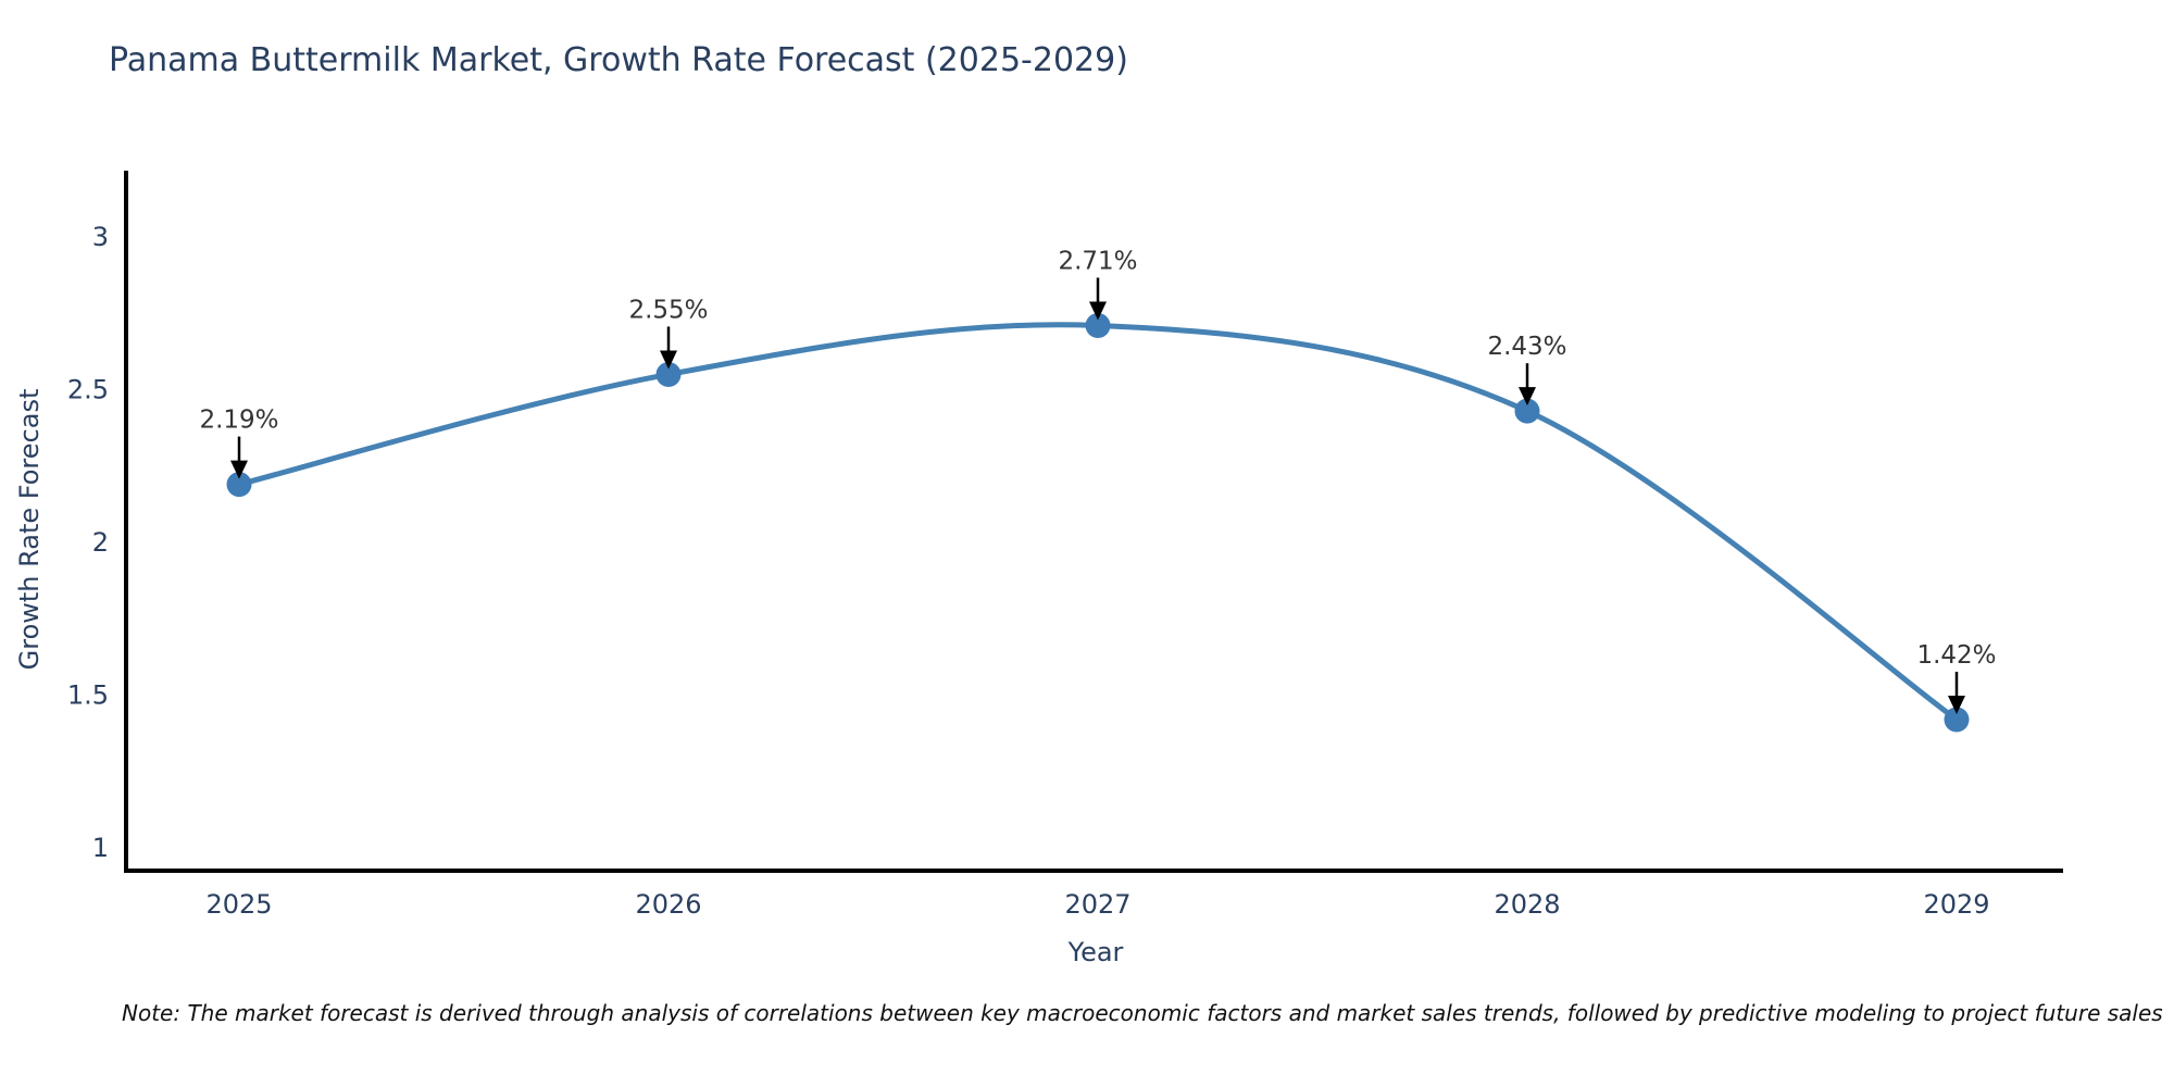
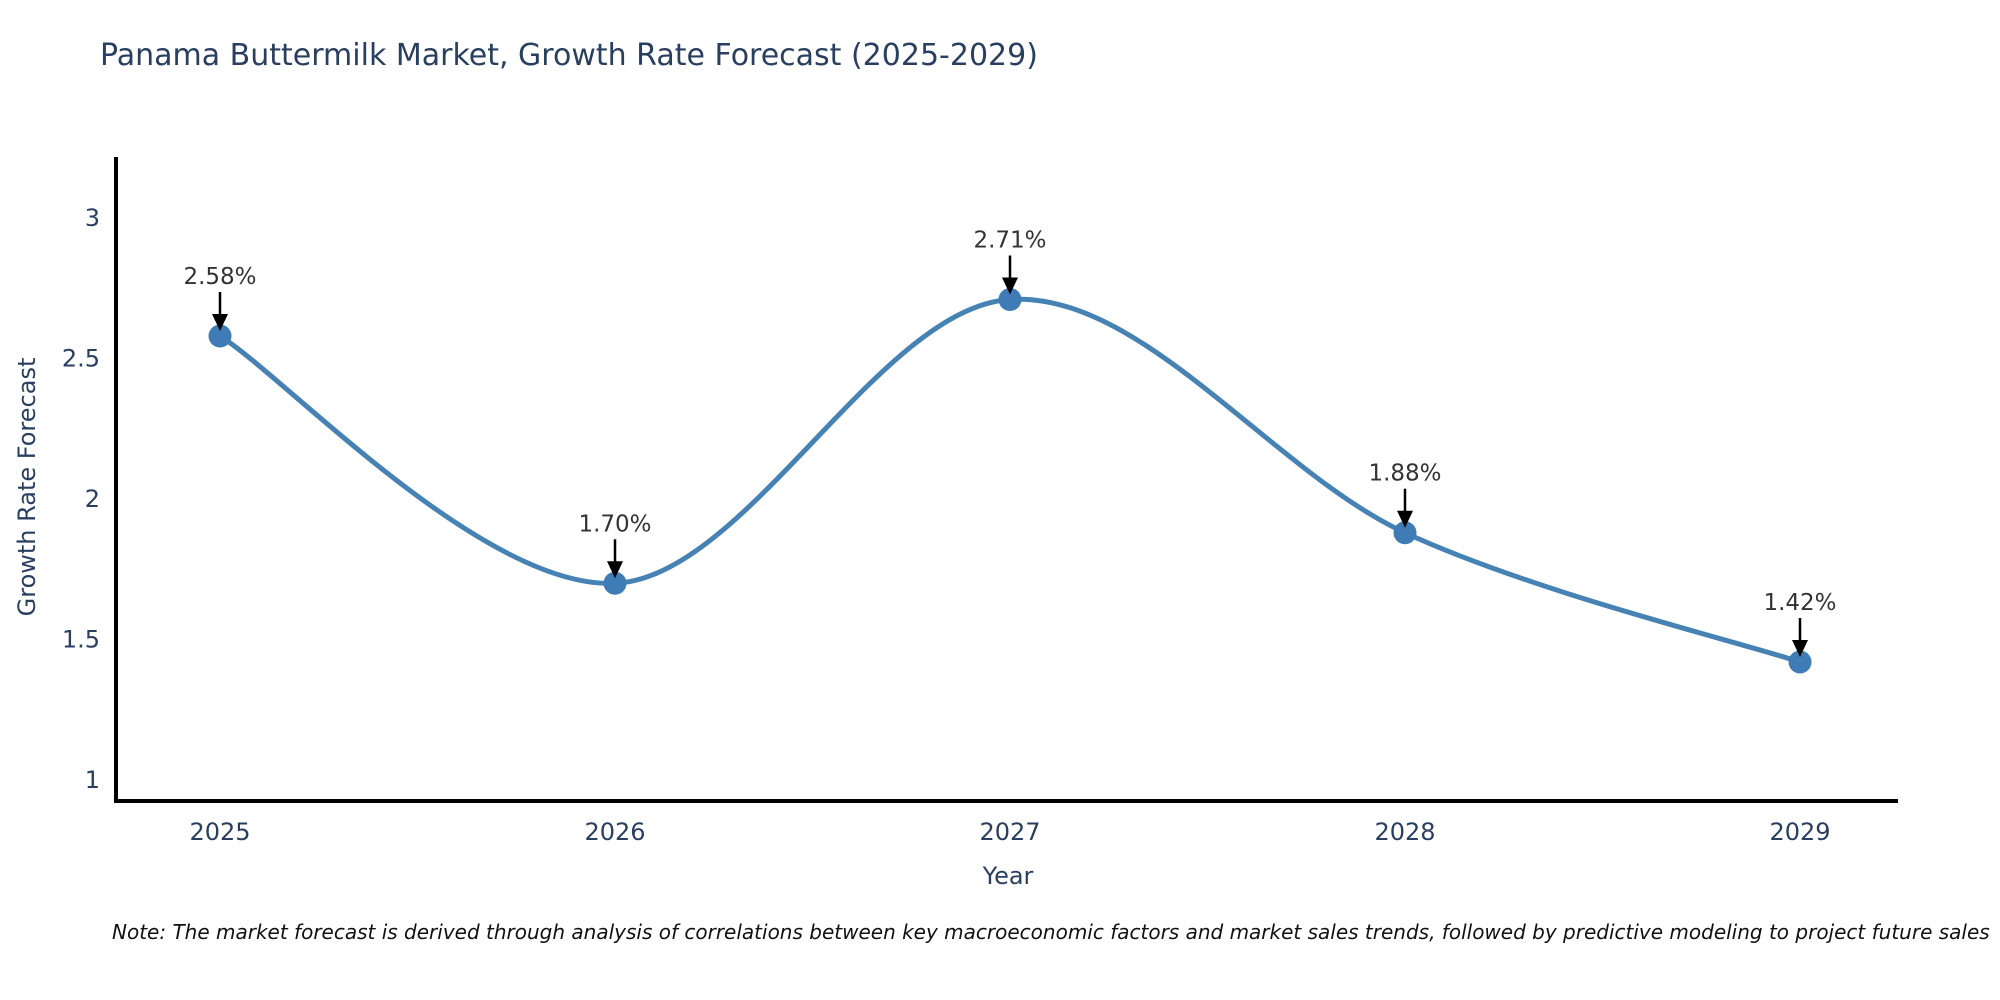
2025: 2.19% -> 2.58%
2026: 2.55% -> 1.70%
2028: 2.43% -> 1.88%
